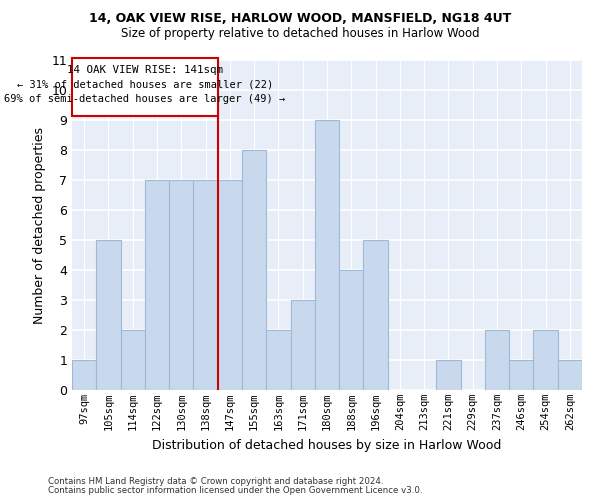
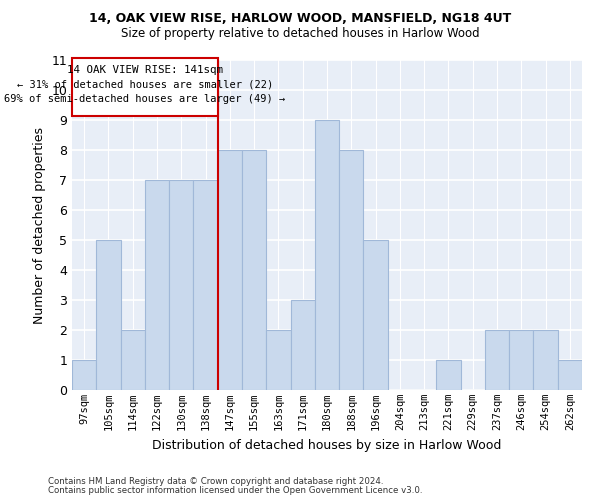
147sqm: 7 -> 8
188sqm: 4 -> 8
246sqm: 1 -> 2
